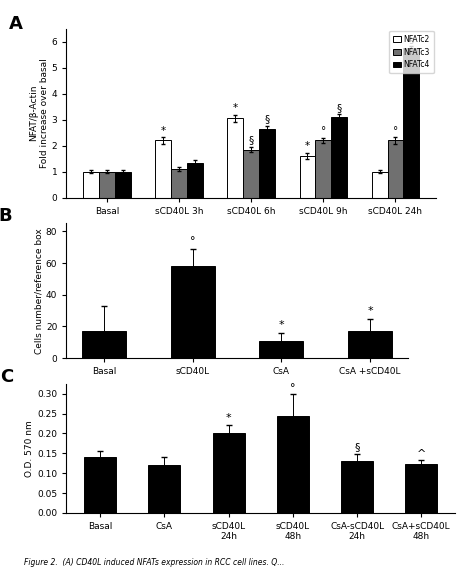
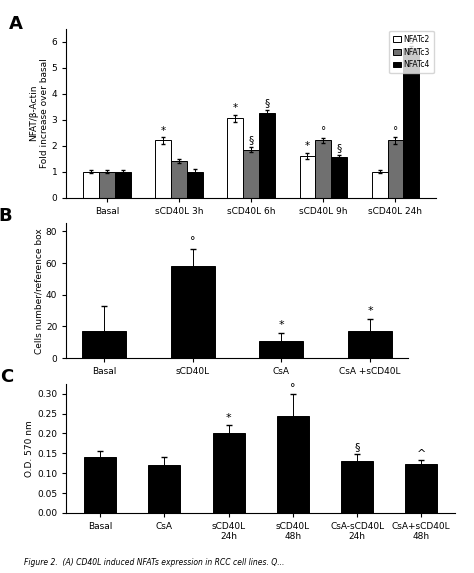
NFATc3/sCD40L 3h: 1.10 -> 1.40
NFATc4/sCD40L 3h: 1.35 -> 1.00
NFATc4/sCD40L 6h: 2.65 -> 3.25
NFATc4/sCD40L 9h: 3.10 -> 1.55
